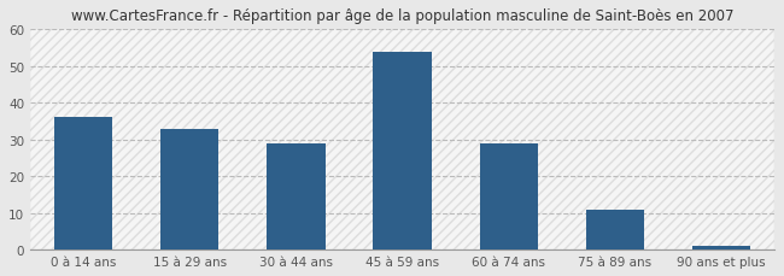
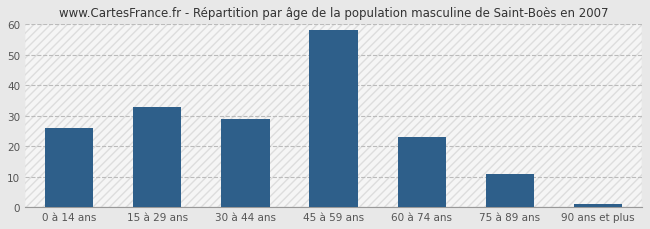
0 à 14 ans: 36 -> 26
45 à 59 ans: 54 -> 58
60 à 74 ans: 29 -> 23
